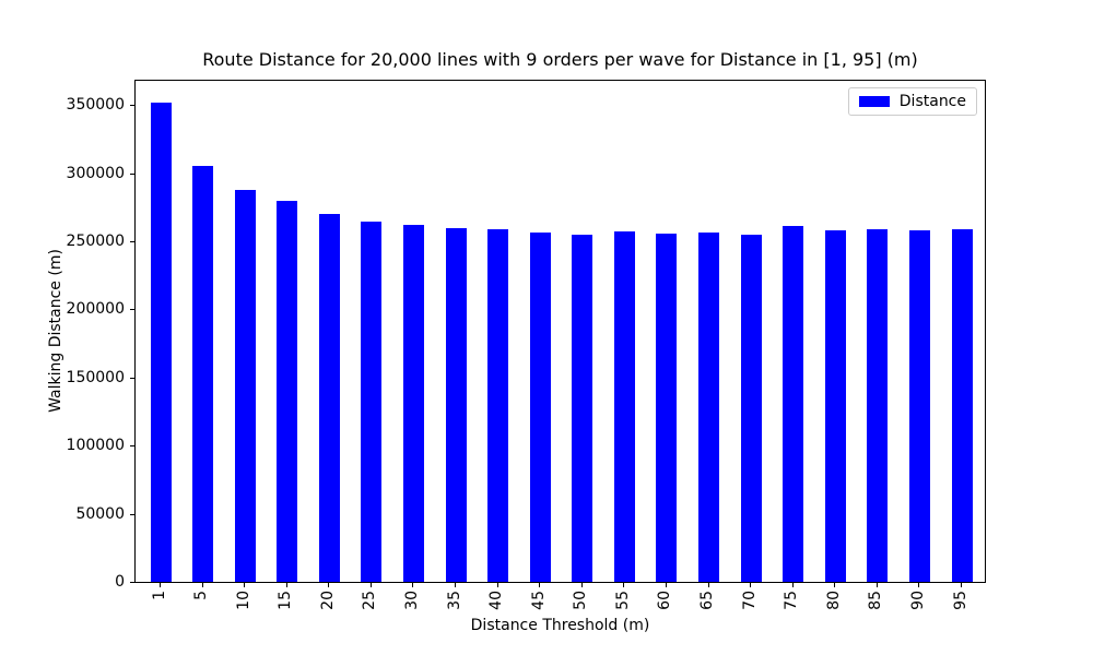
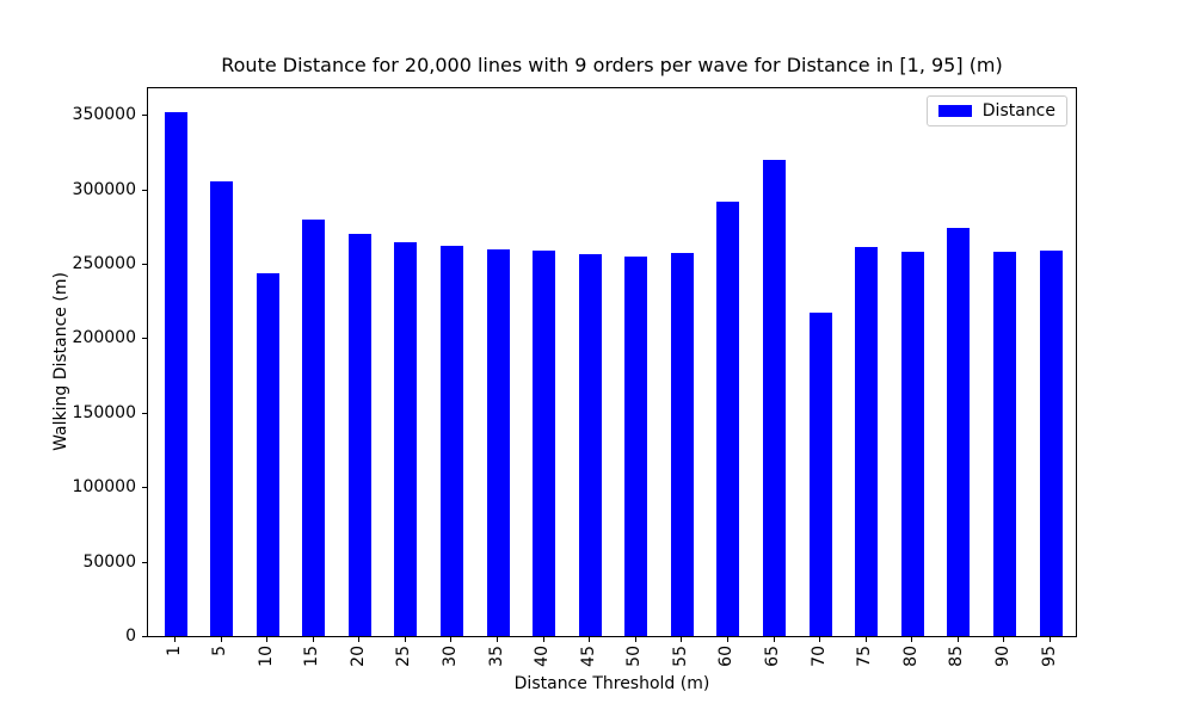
10: 288000 -> 244000
60: 256000 -> 292000
65: 256000 -> 320000
70: 255000 -> 217000
85: 259000 -> 274000
